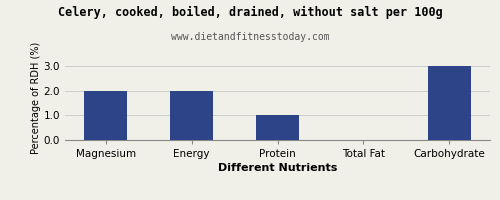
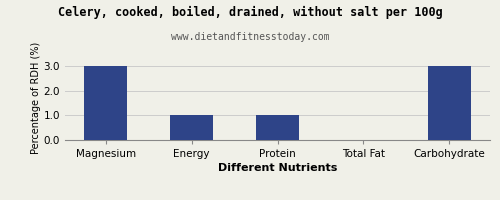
Magnesium: 2 -> 3
Energy: 2 -> 1
